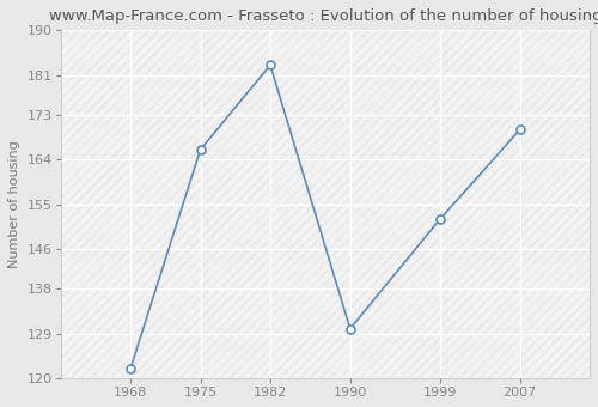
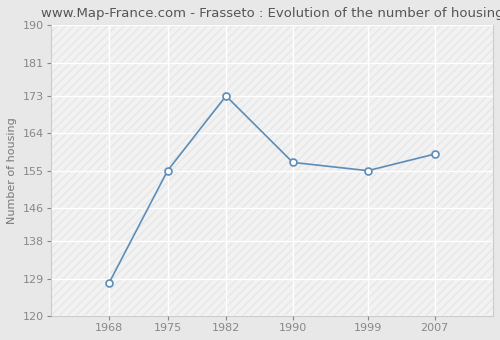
1968: 122 -> 128
1975: 166 -> 155
1982: 183 -> 173
1990: 130 -> 157
1999: 152 -> 155
2007: 170 -> 159
